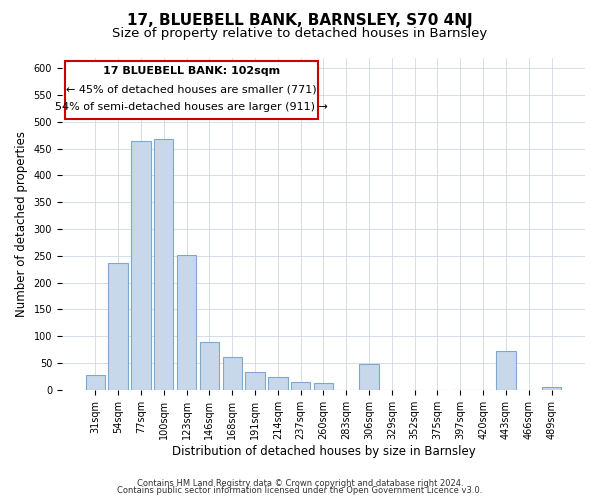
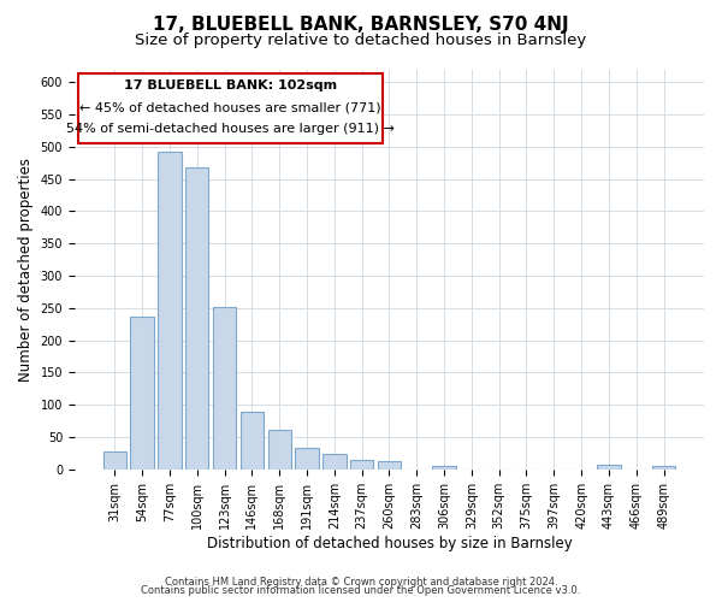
77sqm: 464 -> 492
306sqm: 48 -> 6
443sqm: 72 -> 7
